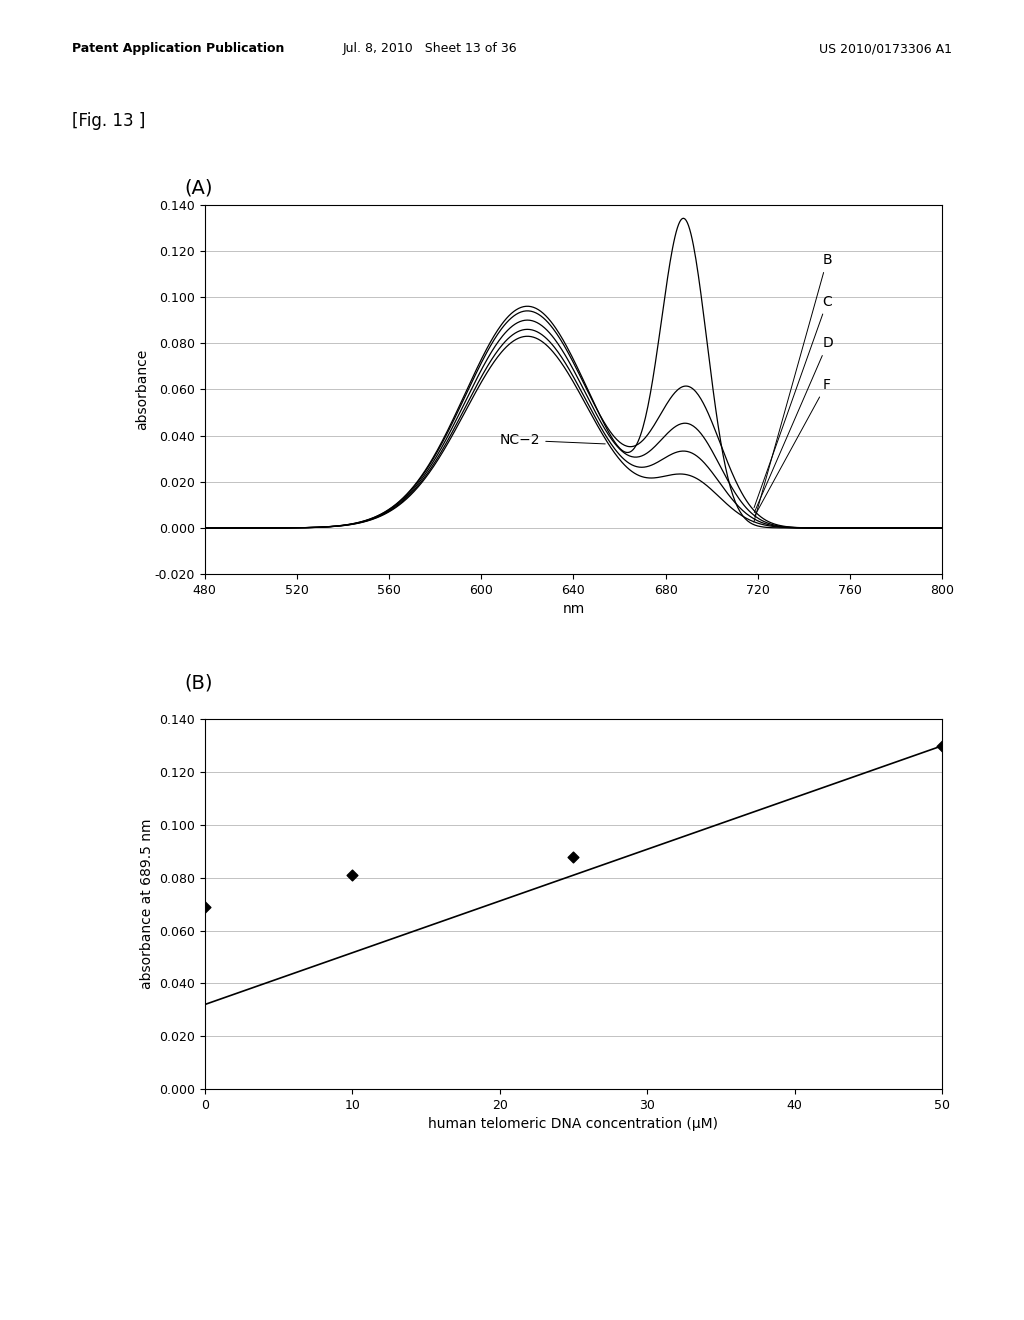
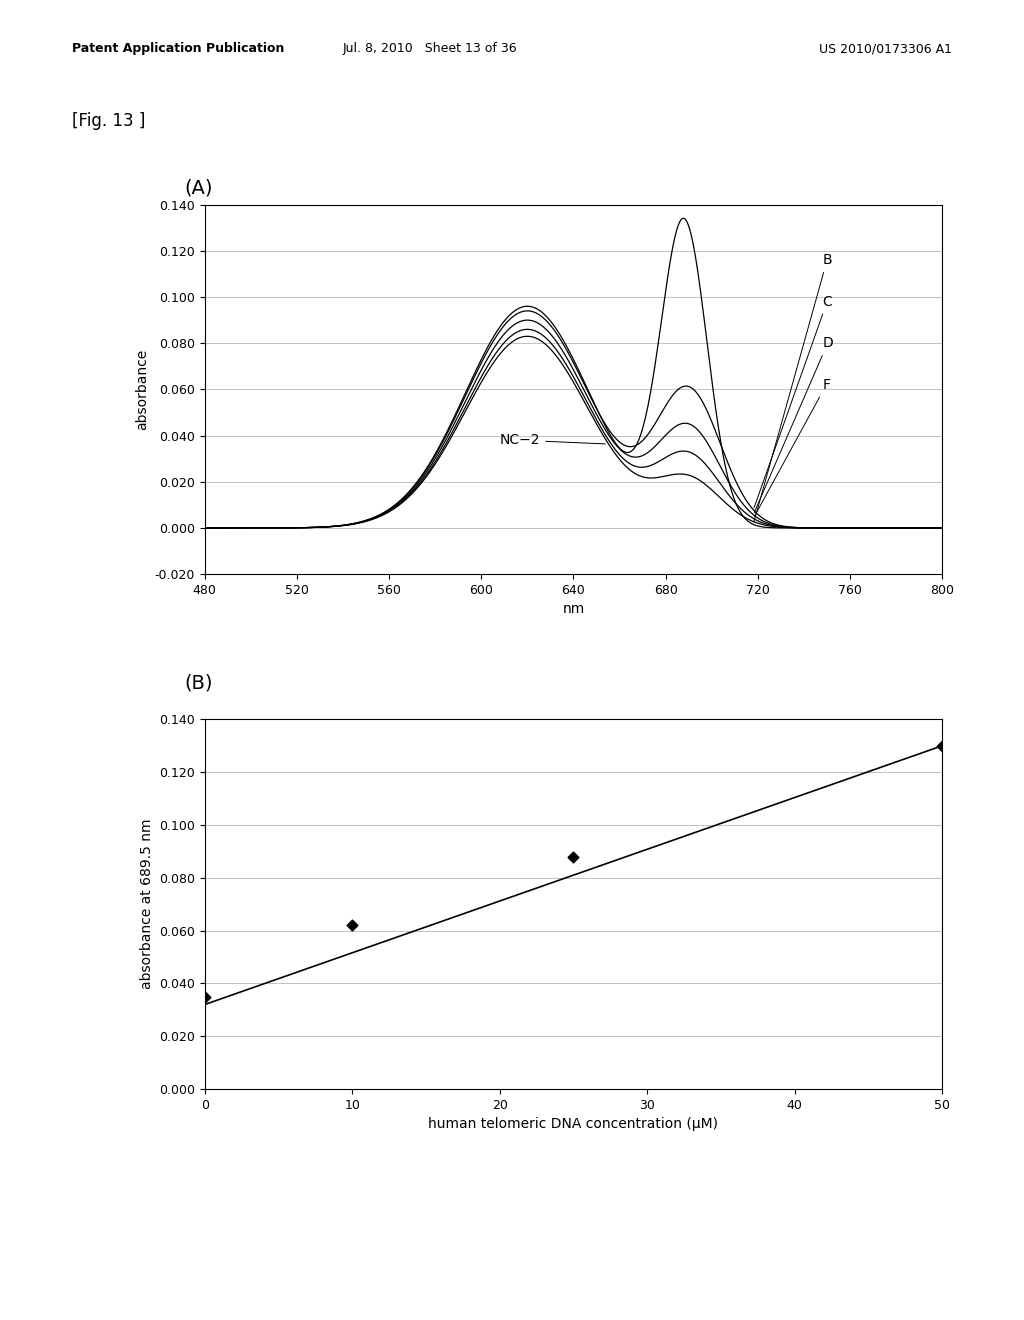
0: 0.069 -> 0.035
10: 0.081 -> 0.062
